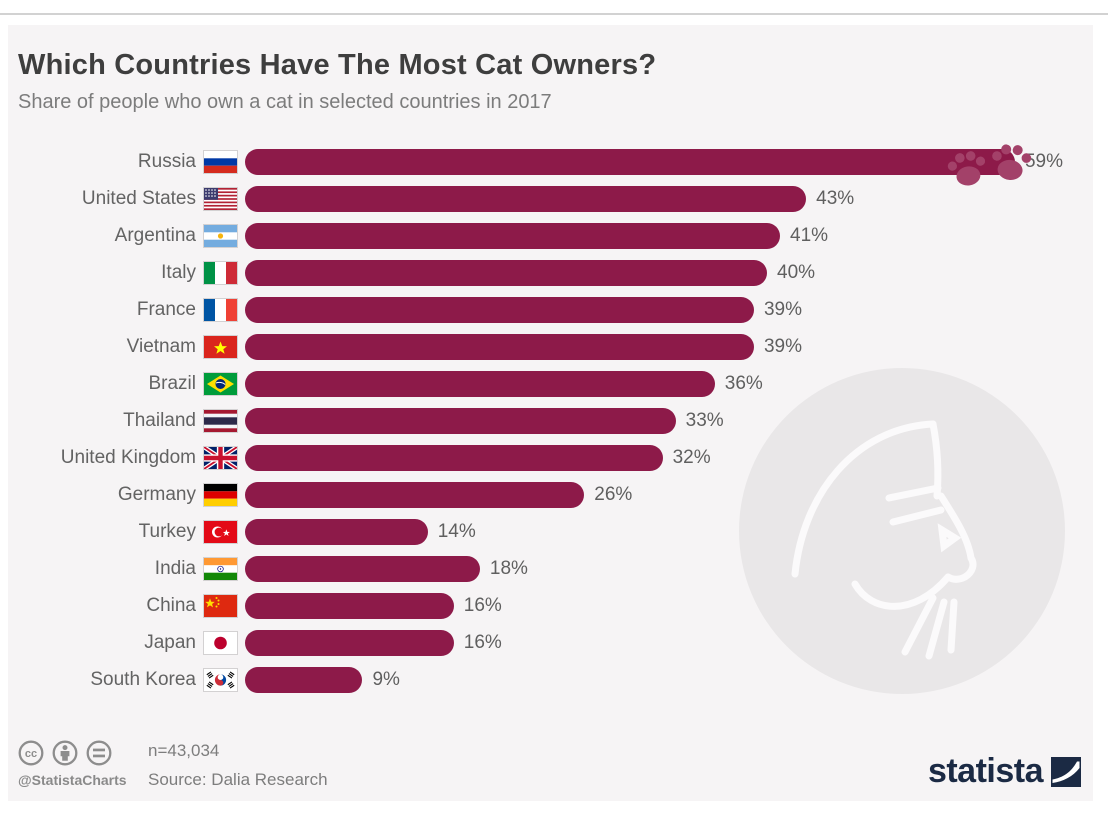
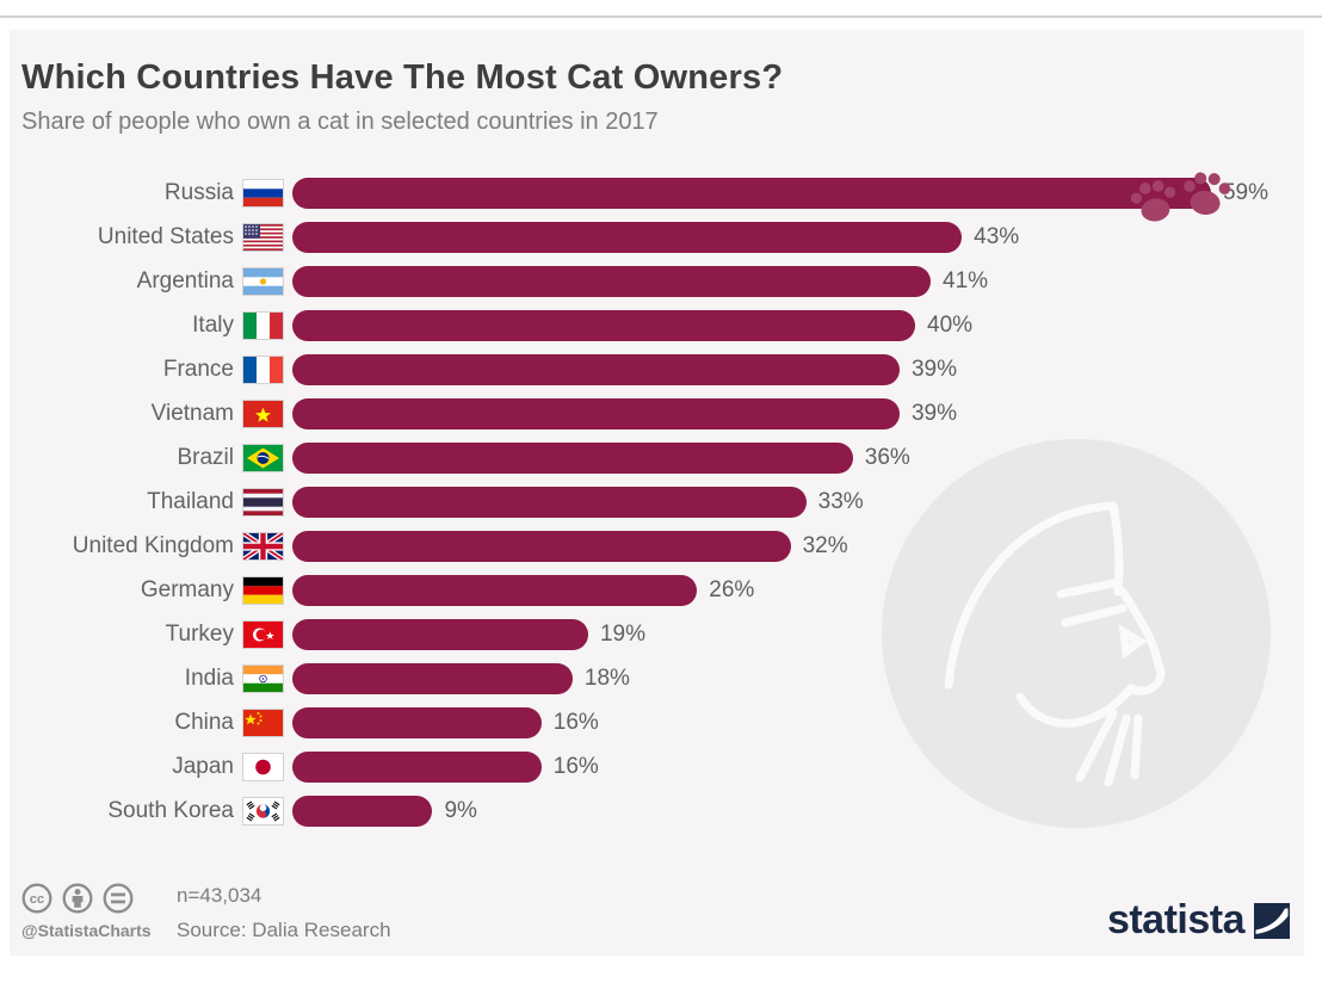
Turkey: 14% -> 19%
